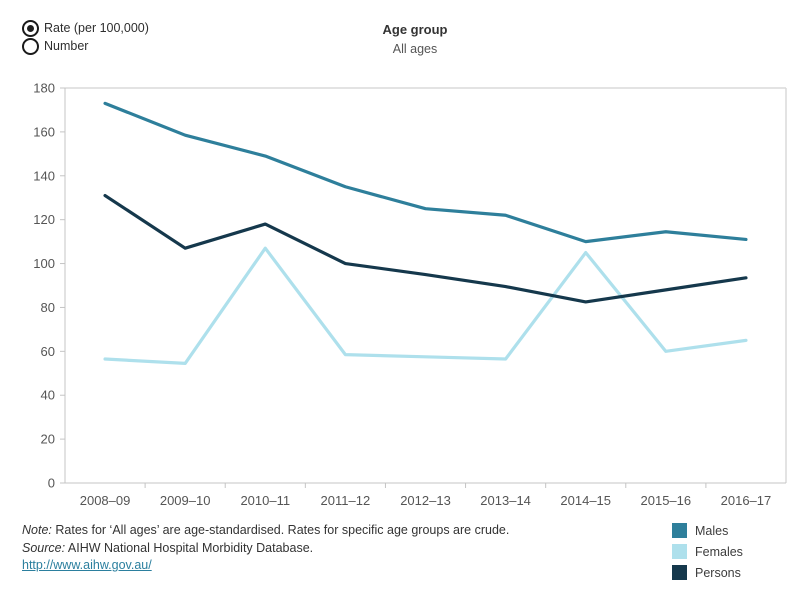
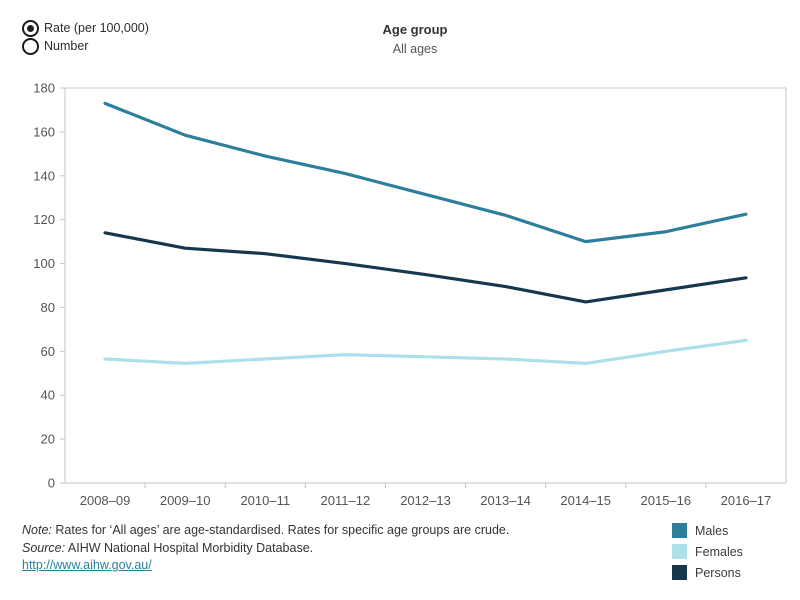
Persons/2008–09: 131 -> 114
Females/2010–11: 107 -> 56
Persons/2010–11: 118 -> 104
Males/2011–12: 135 -> 141
Males/2012–13: 125 -> 132
Females/2014–15: 105 -> 54
Males/2016–17: 111 -> 122
